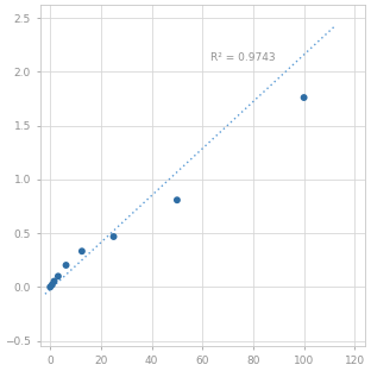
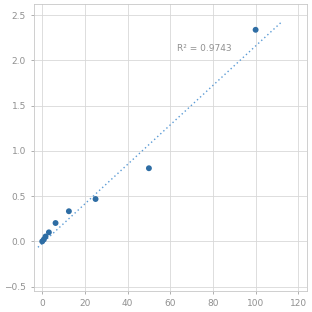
100: 1.76 -> 2.34
